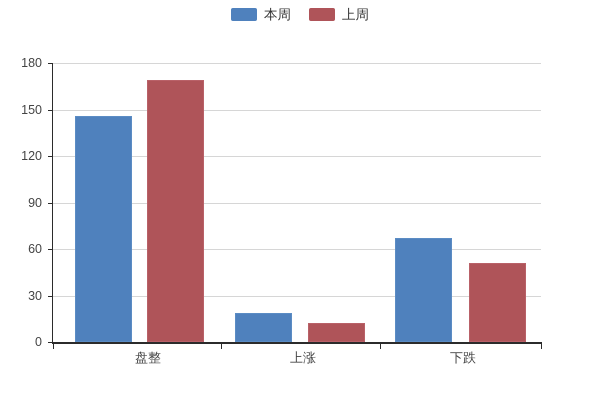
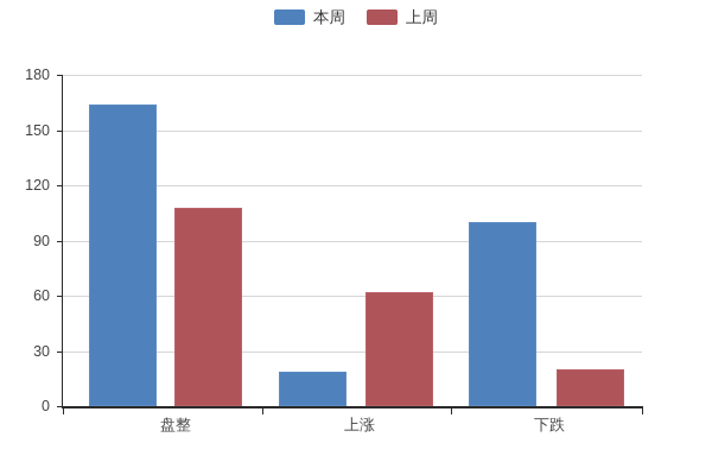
本周/盘整: 146 -> 164
上周/盘整: 169 -> 108
上周/上涨: 12 -> 62
本周/下跌: 67 -> 100
上周/下跌: 51 -> 20
